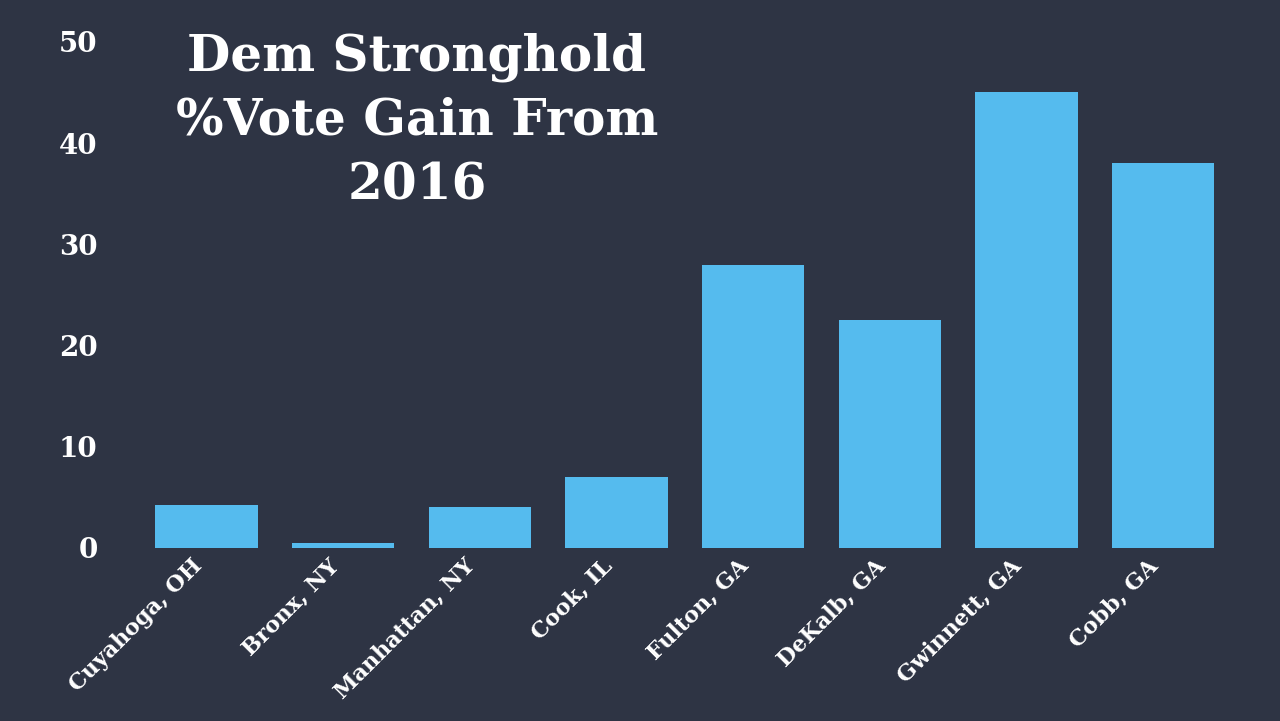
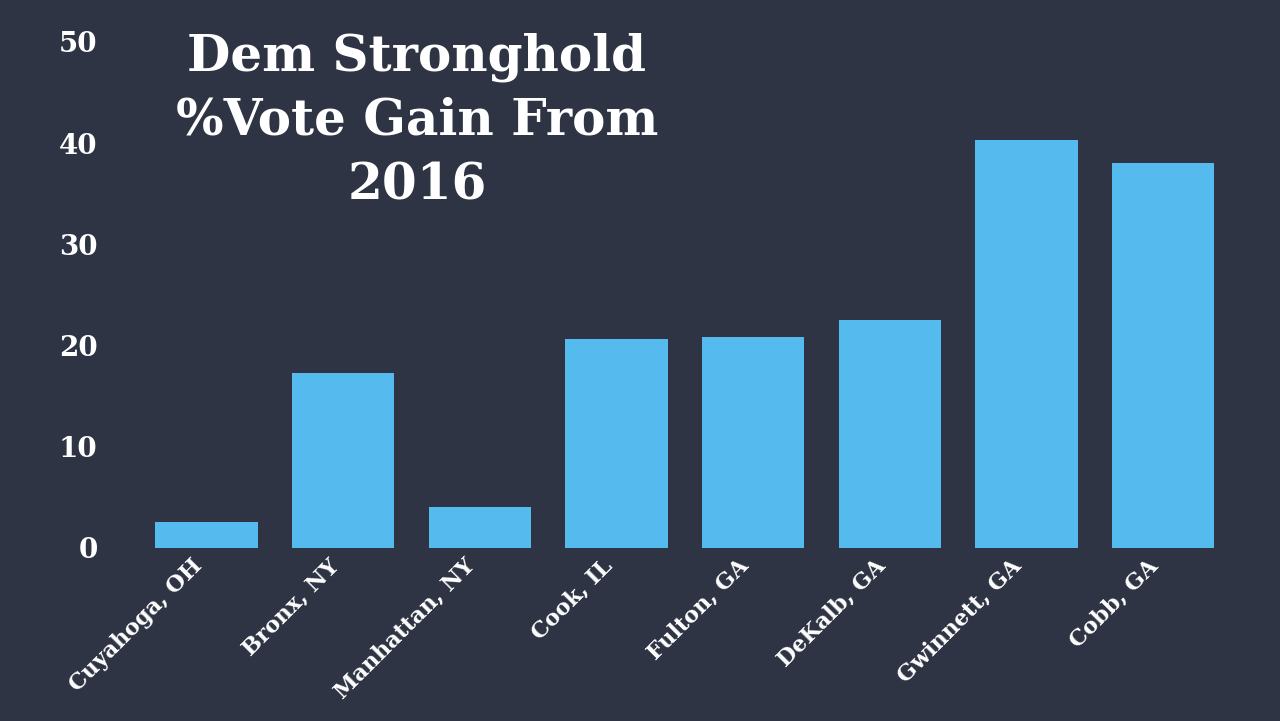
Cuyahoga, OH: 4.2 -> 2.6
Bronx, NY: 0.5 -> 17.3
Cook, IL: 7.0 -> 20.6
Fulton, GA: 28.0 -> 20.8
Gwinnett, GA: 45.0 -> 40.3
